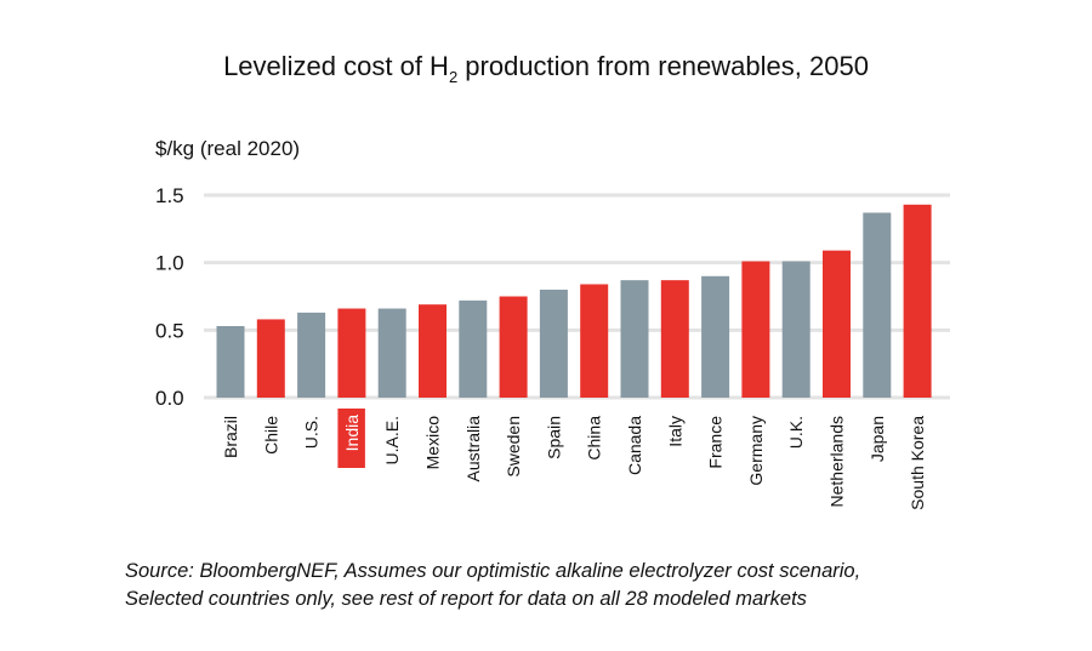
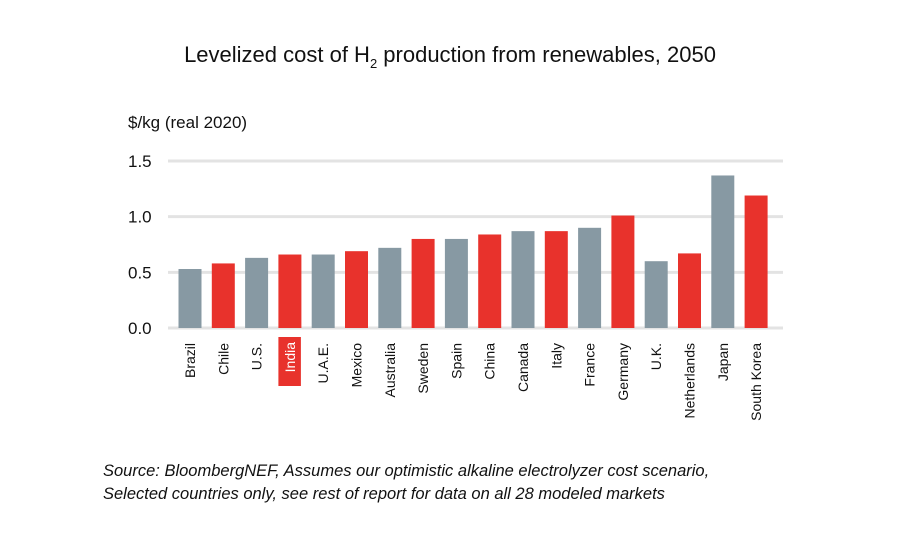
Sweden: 0.75 -> 0.80
U.K.: 1.01 -> 0.60
Netherlands: 1.09 -> 0.67
South Korea: 1.43 -> 1.19
